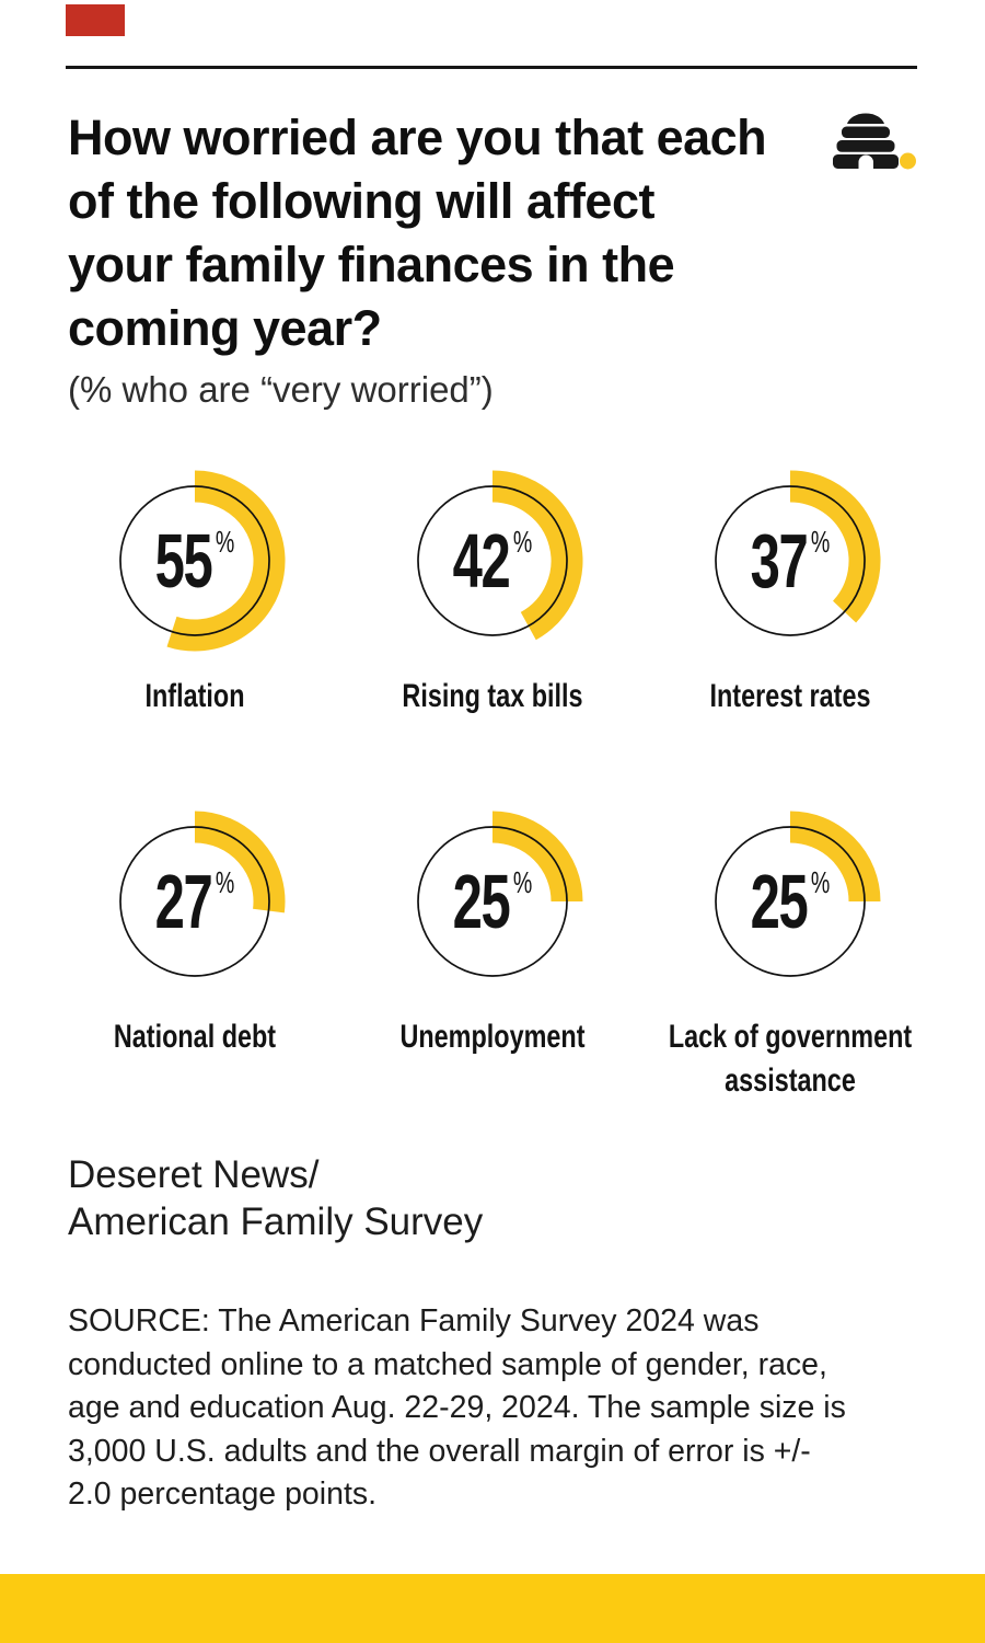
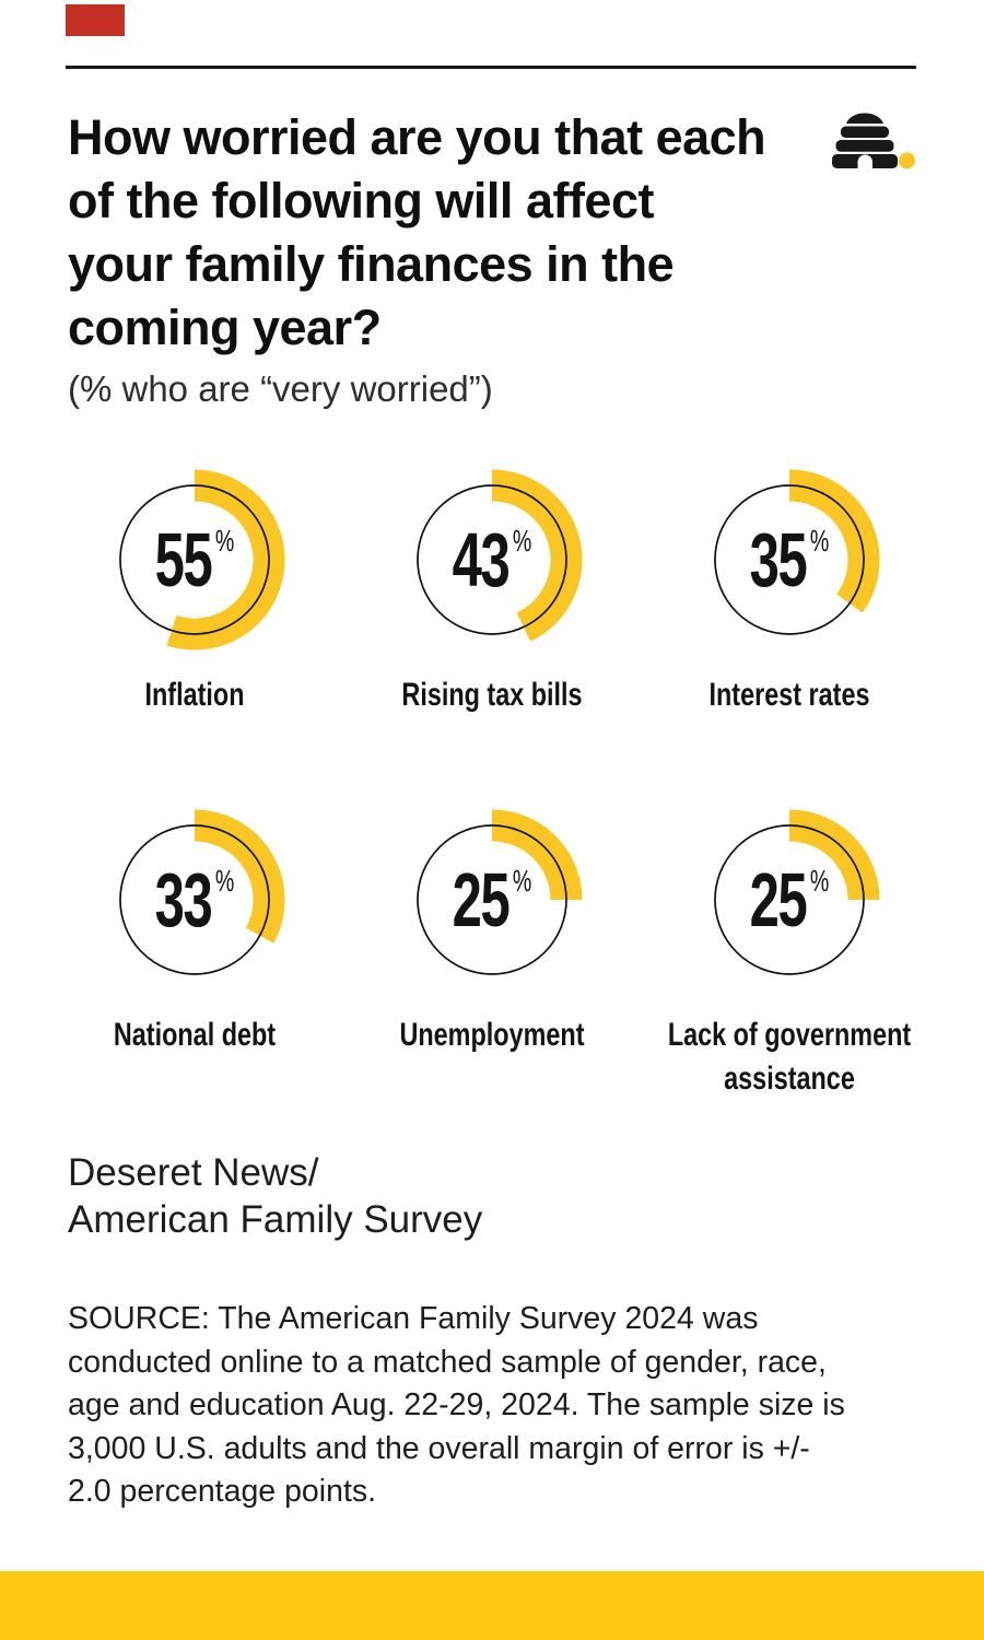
Rising tax bills: 42 -> 43
Interest rates: 37 -> 35
National debt: 27 -> 33
